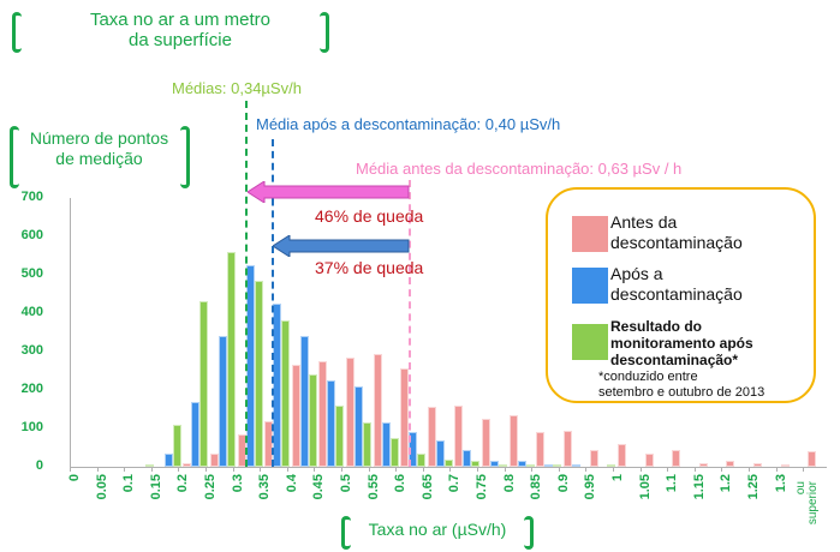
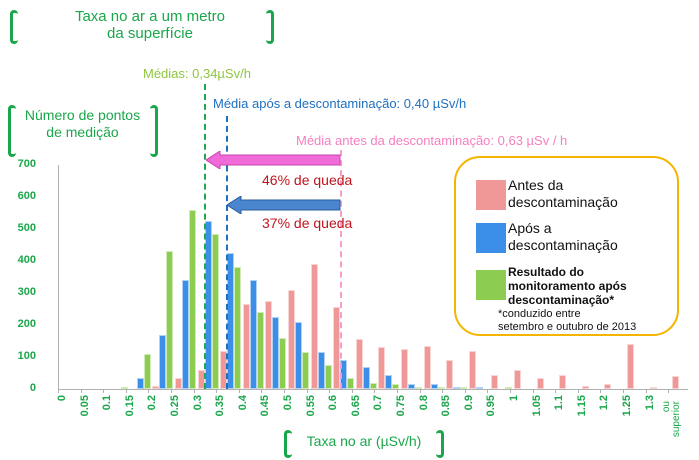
Antes da descontaminação/0.3: 80 -> 60
Antes da descontaminação/0.5: 280 -> 310
Antes da descontaminação/0.55: 300 -> 390
Antes da descontaminação/0.7: 160 -> 130
Antes da descontaminação/0.9: 100 -> 120
Antes da descontaminação/1.25: 10 -> 140
